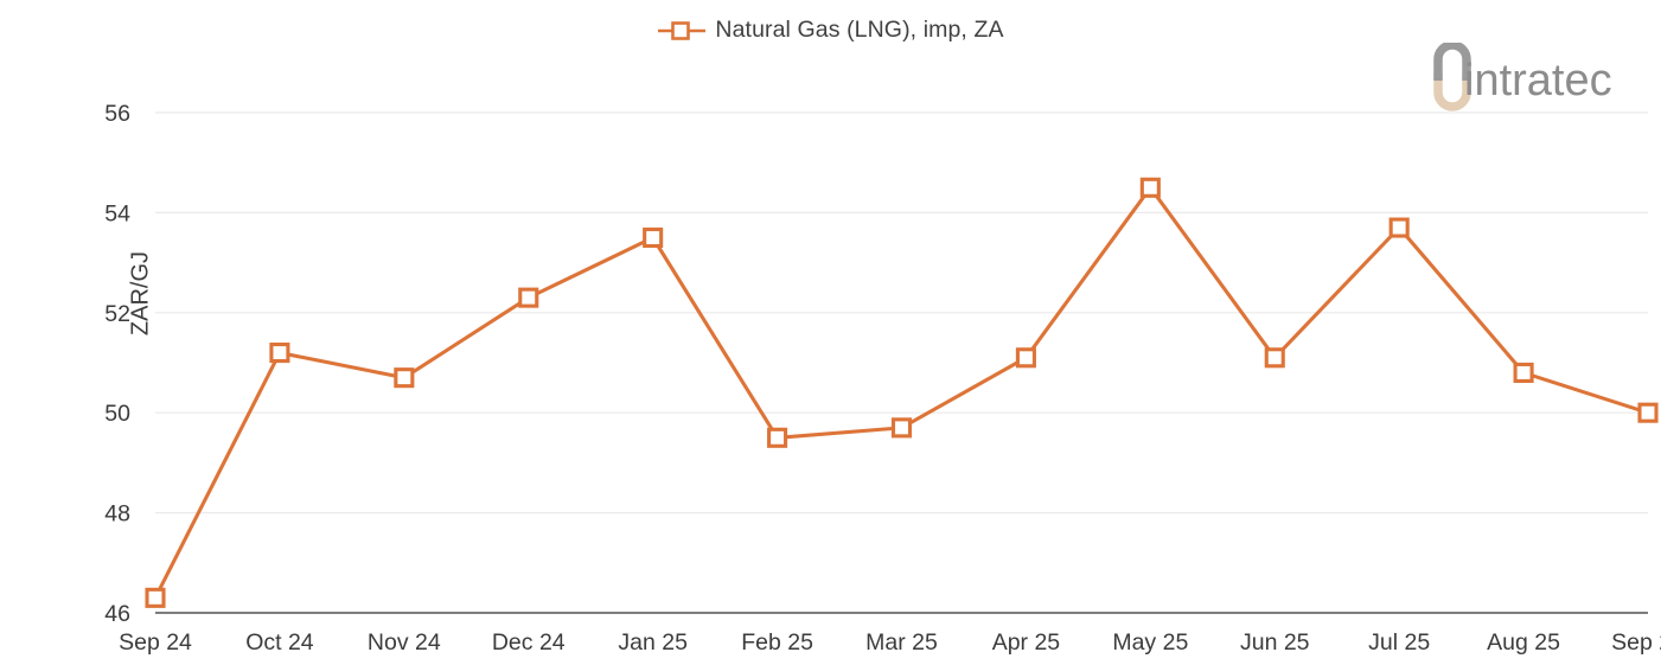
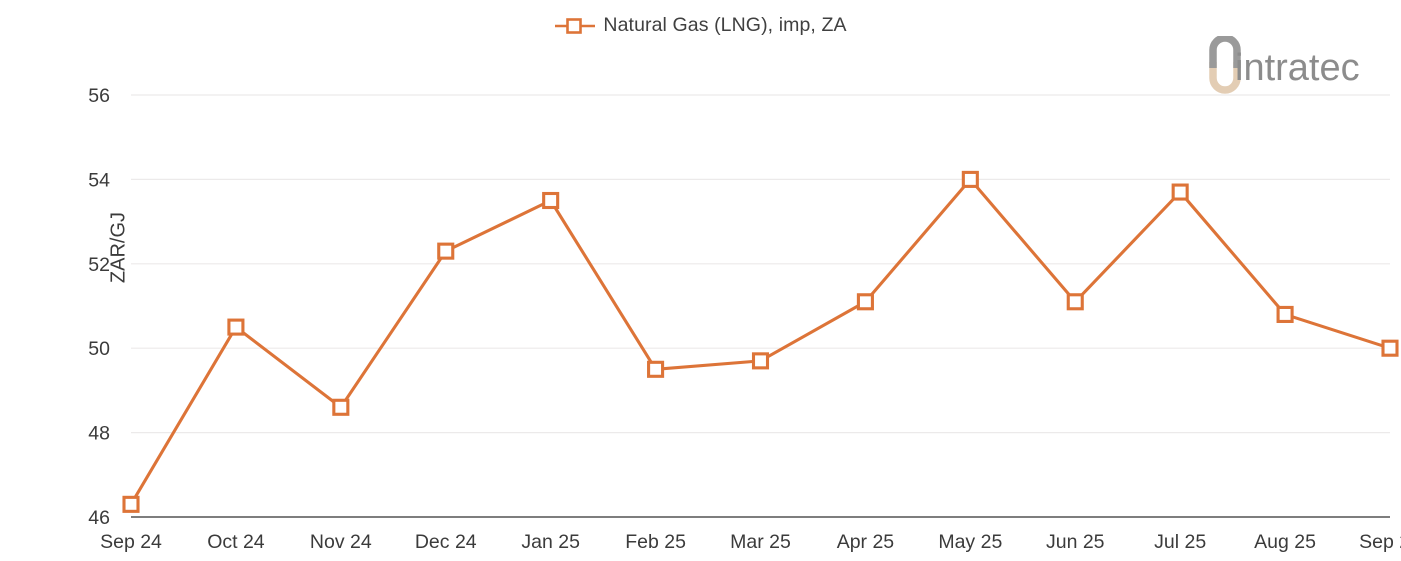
Oct 24: 51.2 -> 50.5
Nov 24: 50.7 -> 48.6
May 25: 54.5 -> 54.0
